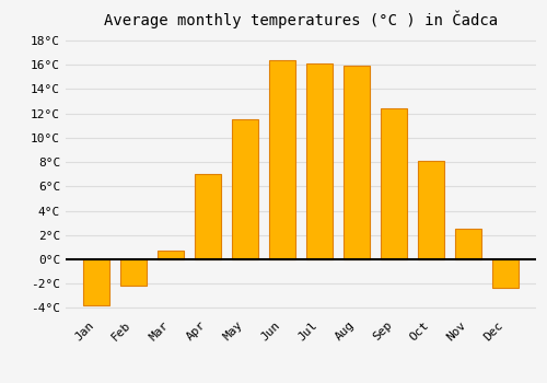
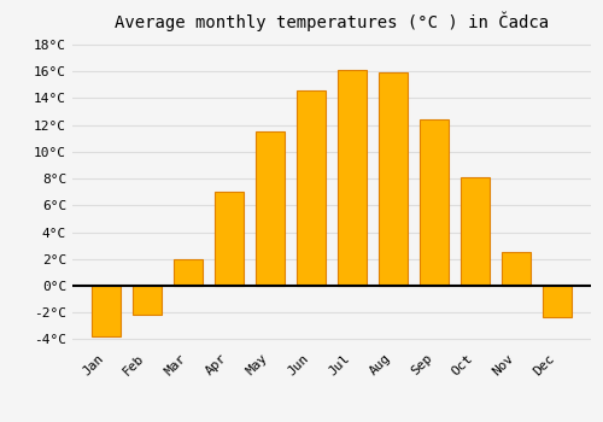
Mar: 0.7°C -> 2.0°C
Jun: 16.4°C -> 14.6°C
